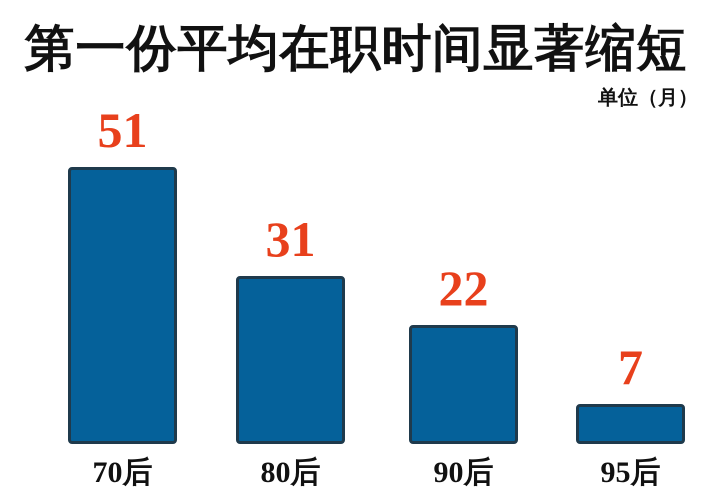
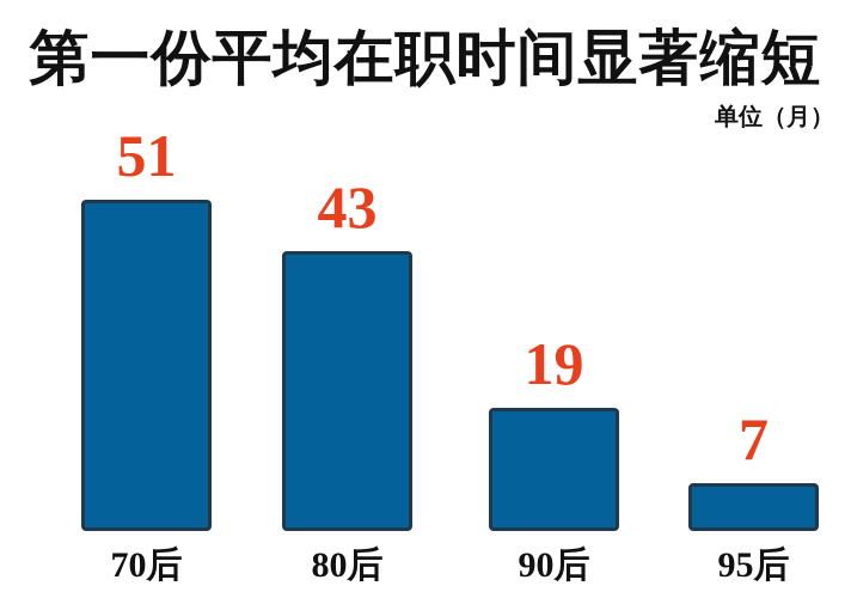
80后: 31 -> 43
90后: 22 -> 19
